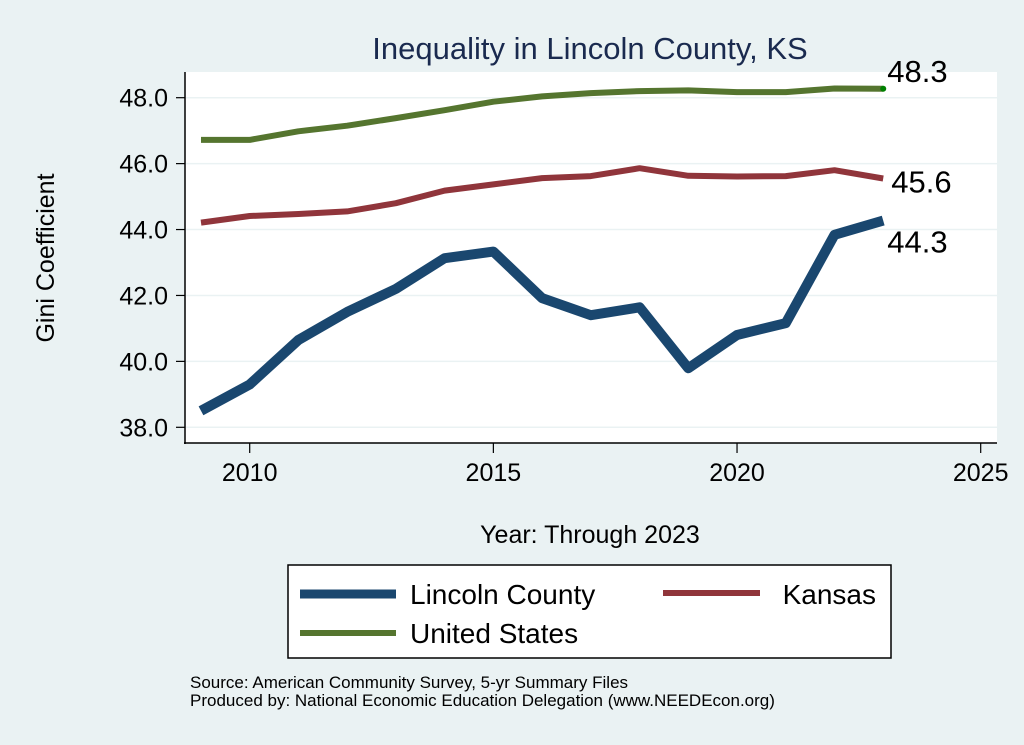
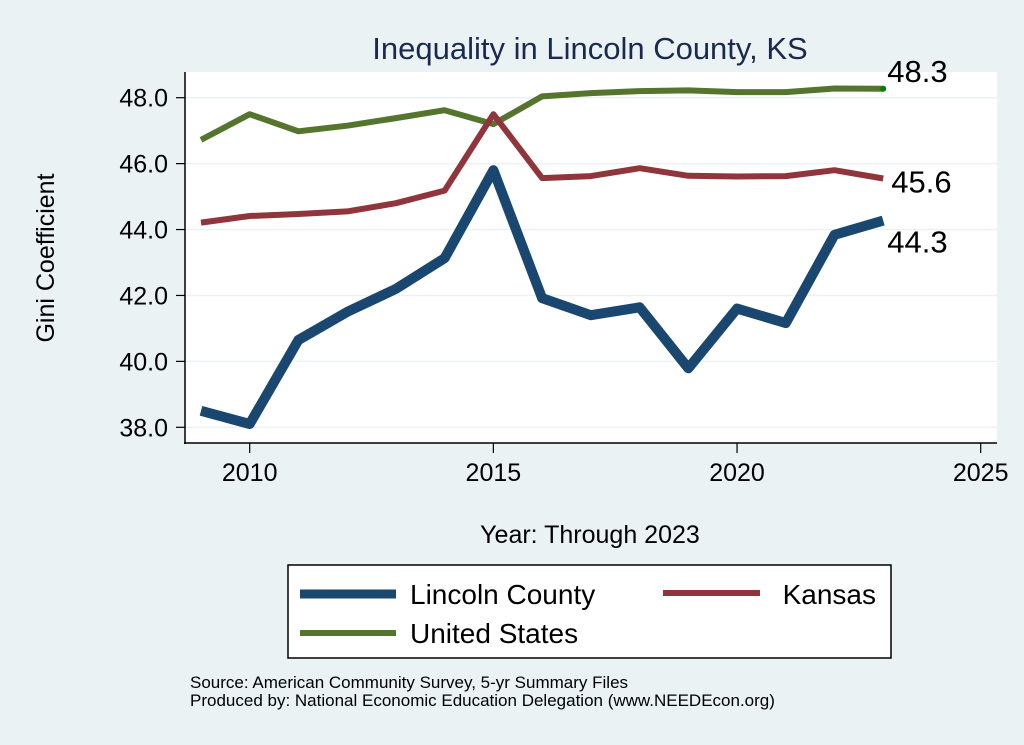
Lincoln County/2010: 39.3 -> 38.1
United States/2010: 46.7 -> 47.5
Lincoln County/2015: 43.3 -> 45.8
Kansas/2015: 45.4 -> 47.5
United States/2015: 47.9 -> 47.2
Lincoln County/2020: 40.8 -> 41.6
